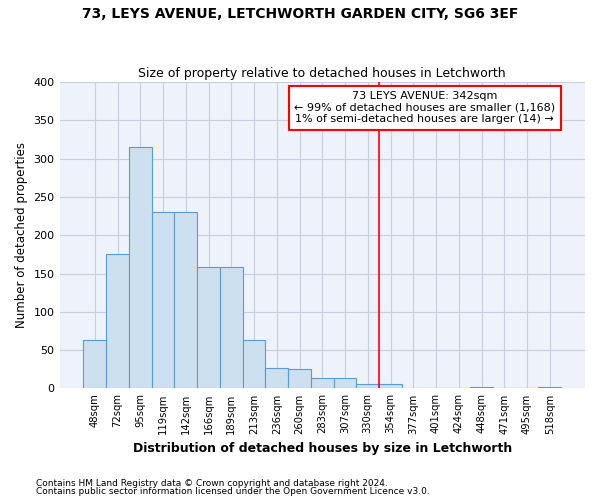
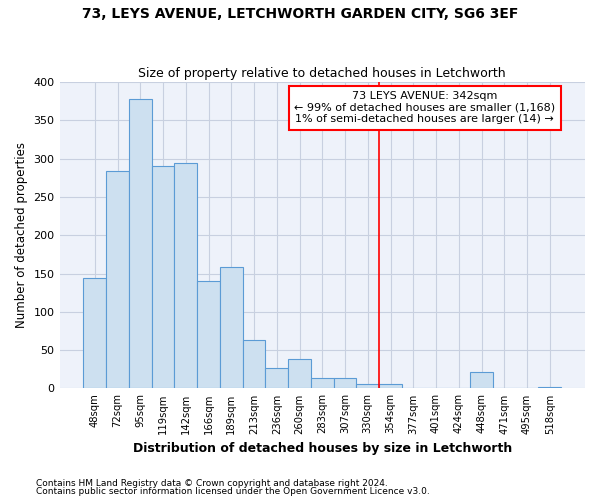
48sqm: 63 -> 144
72sqm: 175 -> 284
95sqm: 315 -> 378
119sqm: 230 -> 290
142sqm: 230 -> 294
166sqm: 158 -> 140
260sqm: 25 -> 38
448sqm: 2 -> 22
